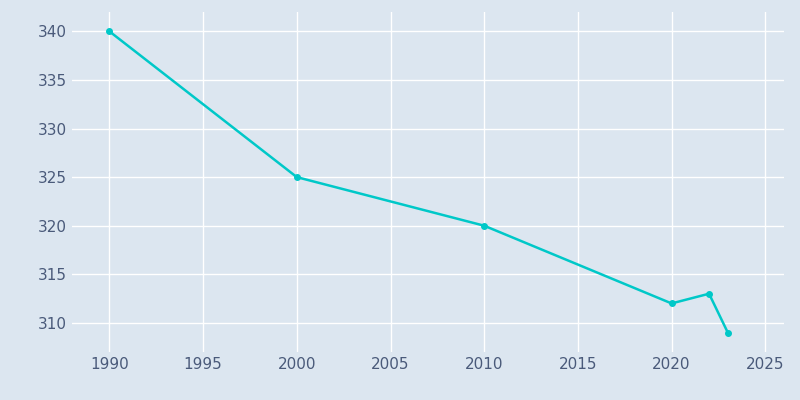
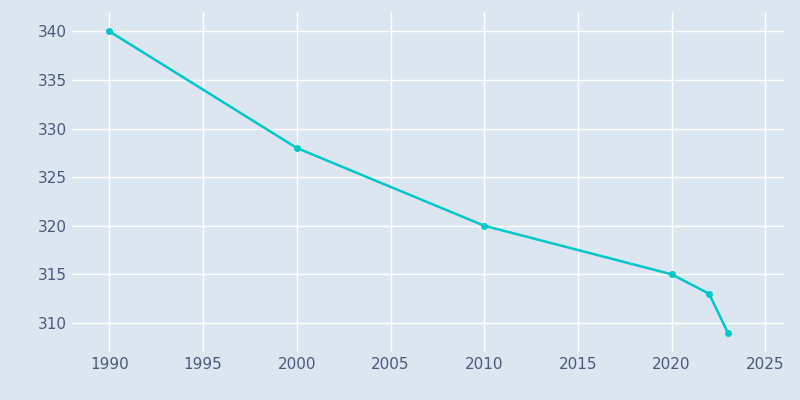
2000: 325 -> 328
2020: 312 -> 315
